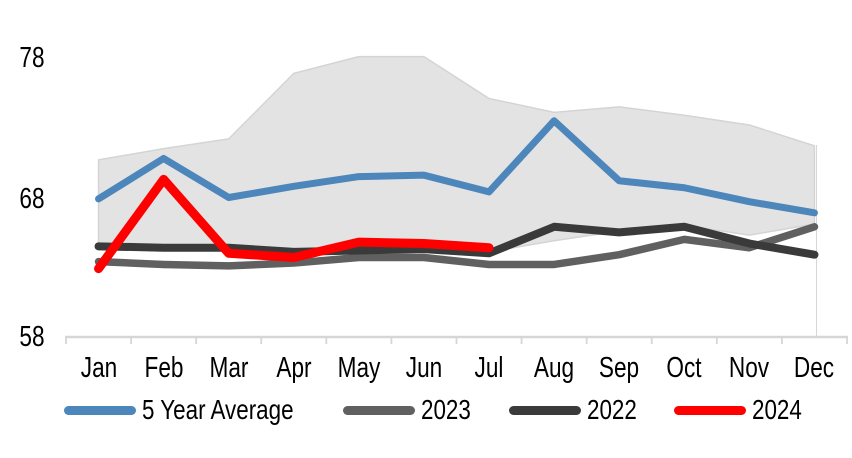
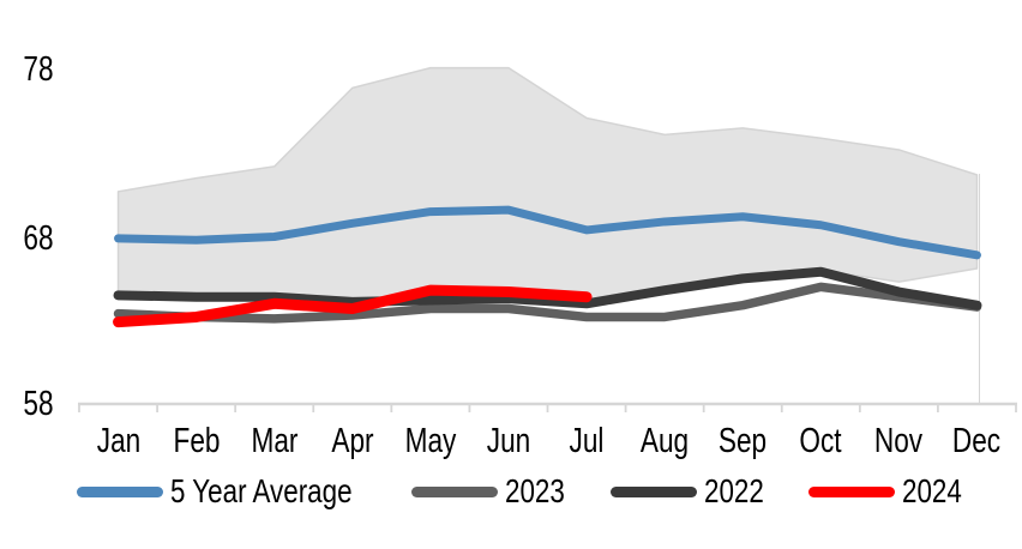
5 Year Average/Feb: 70.8 -> 67.8
2024/Feb: 69.3 -> 63.2
5 Year Average/Aug: 73.5 -> 68.9
2022/Aug: 65.9 -> 64.8
2023/Dec: 65.9 -> 63.8
